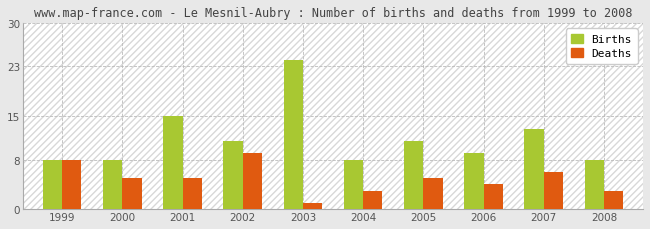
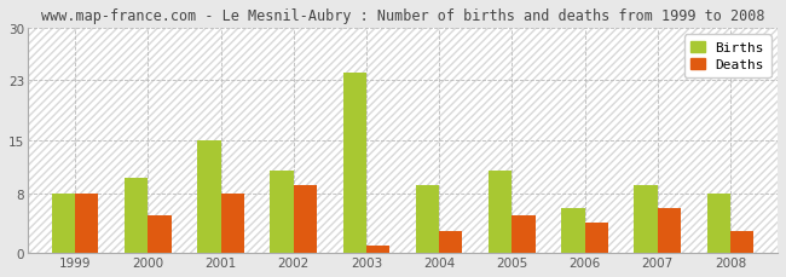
Births/2000: 8 -> 10
Deaths/2001: 5 -> 8
Births/2004: 8 -> 9
Births/2006: 9 -> 6
Births/2007: 13 -> 9
